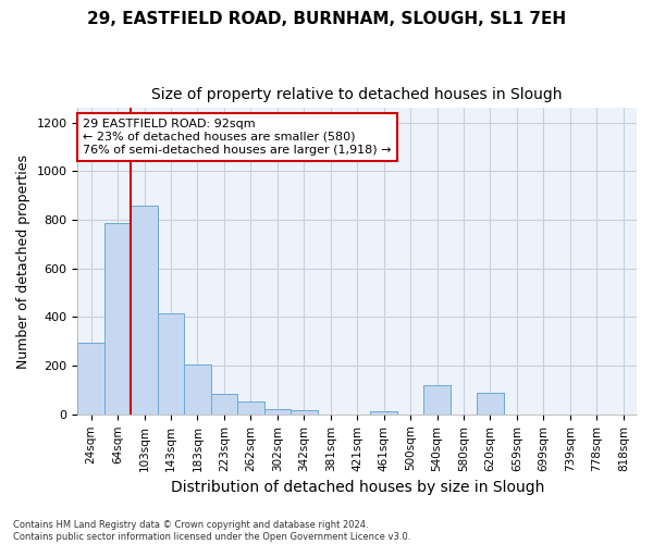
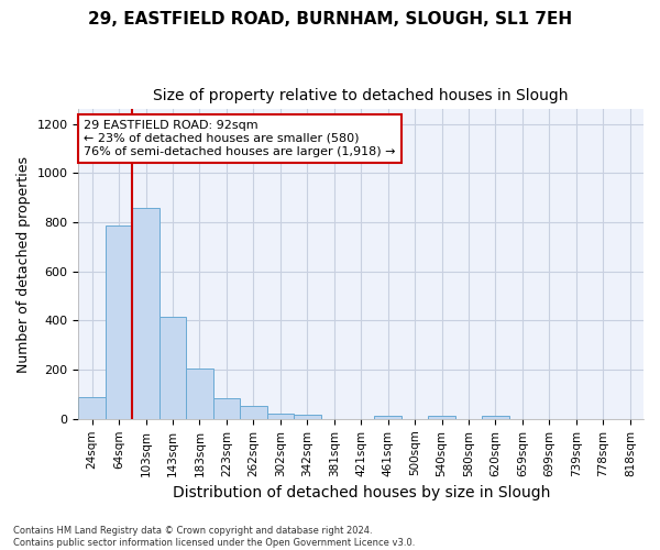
24sqm: 295 -> 90
540sqm: 120 -> 12
620sqm: 90 -> 12
